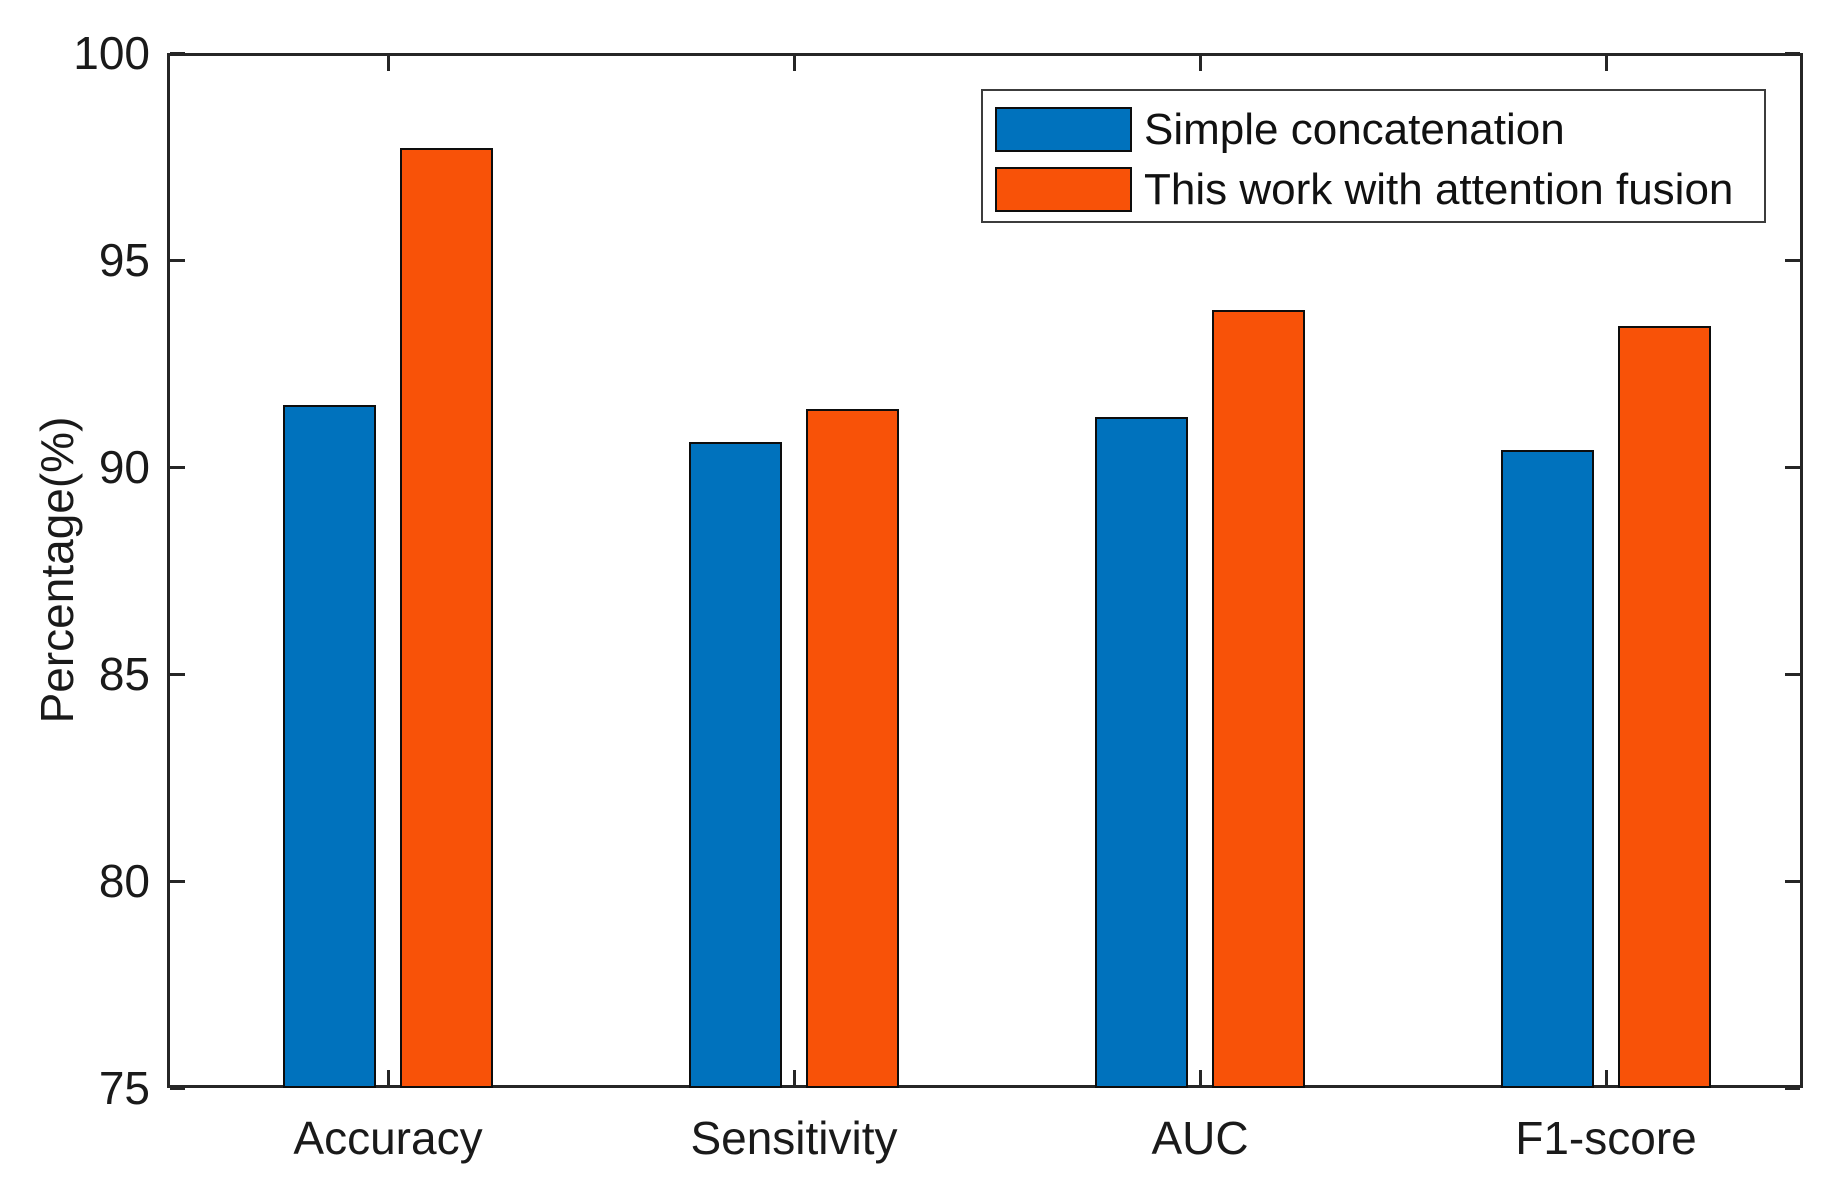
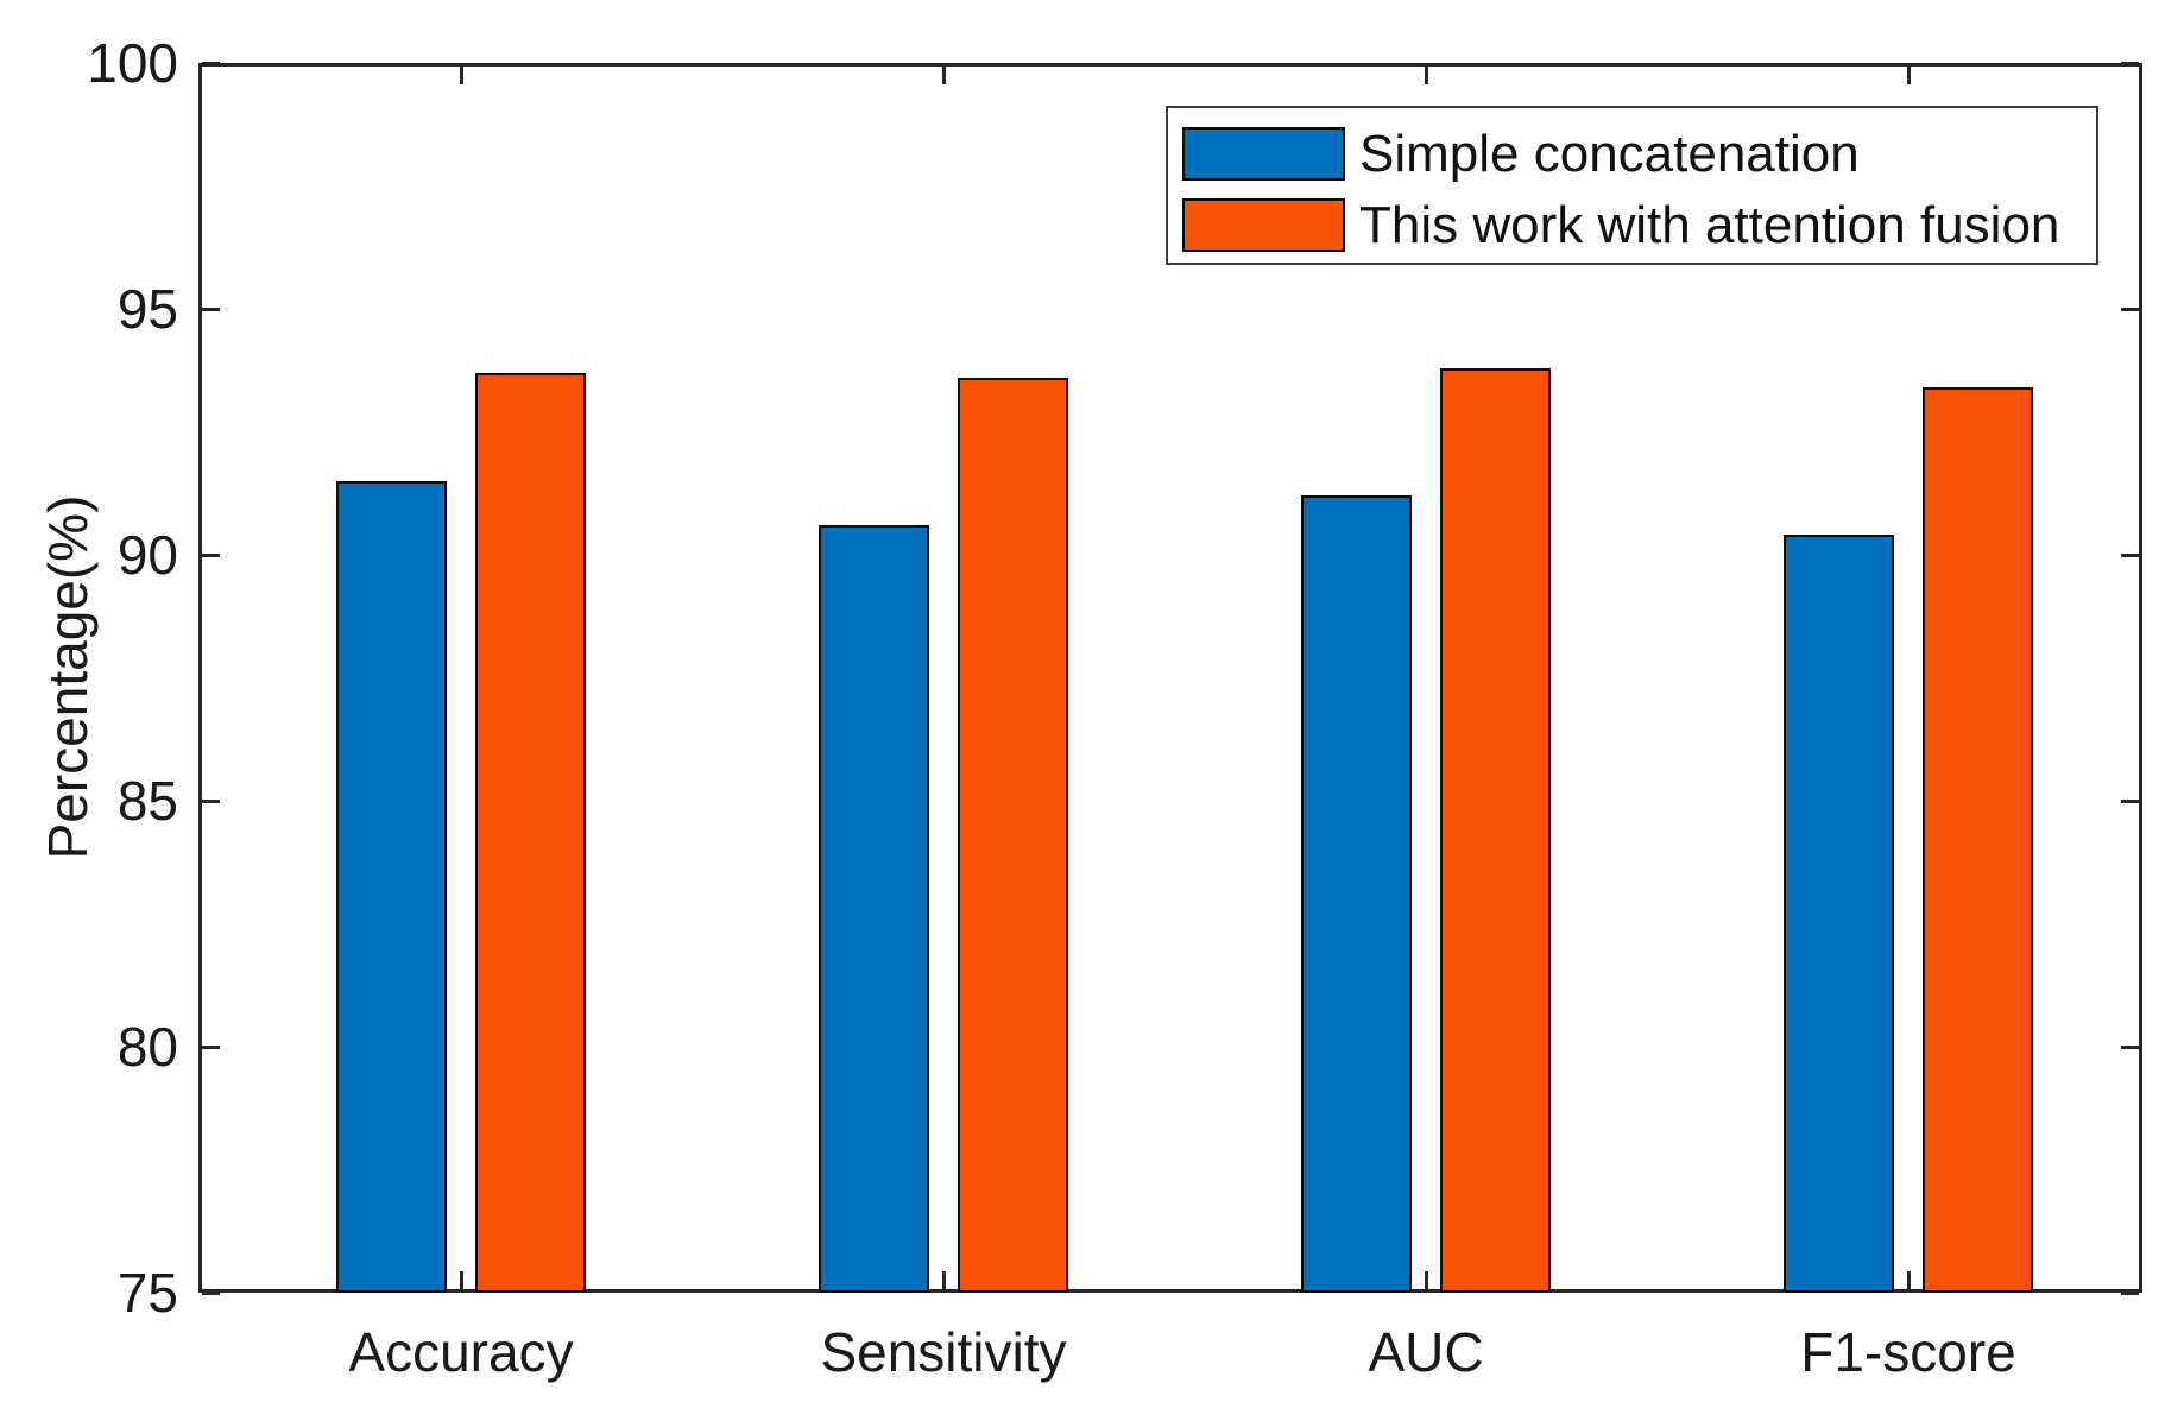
This work with attention fusion/Accuracy: 97.7 -> 93.7
This work with attention fusion/Sensitivity: 91.4 -> 93.6
